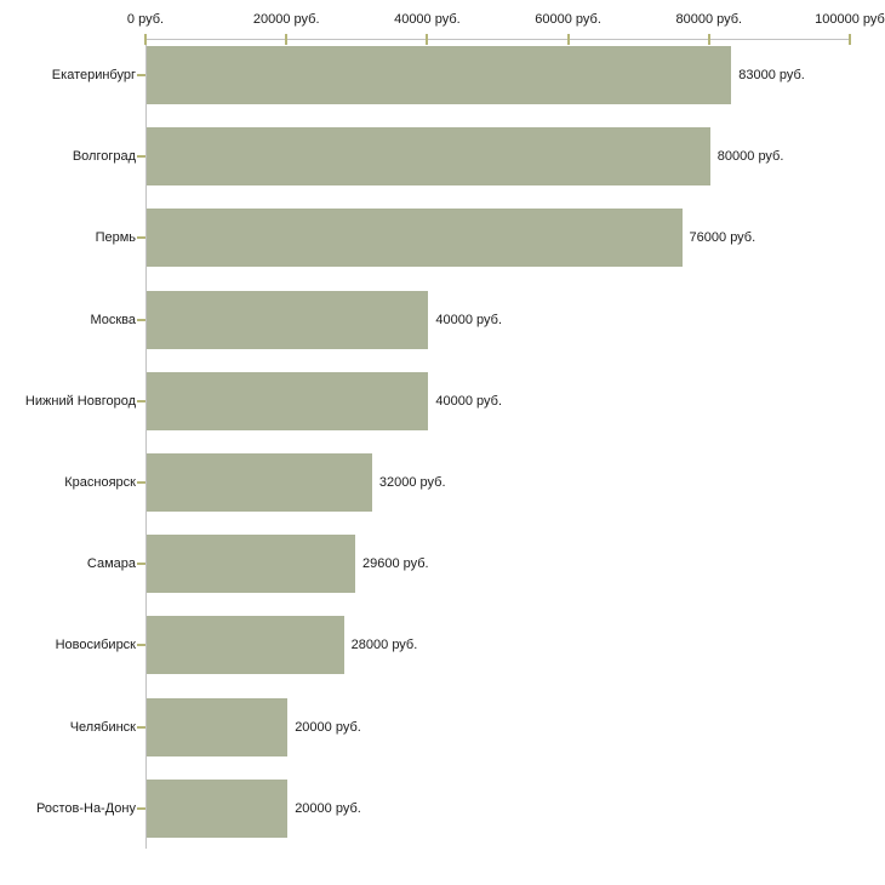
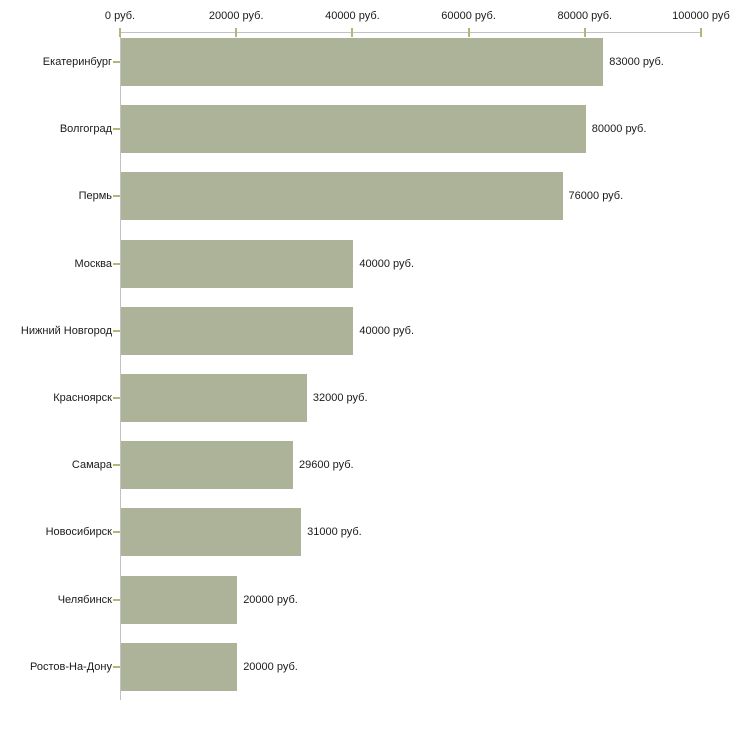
Новосибирск: 28000 -> 31000
